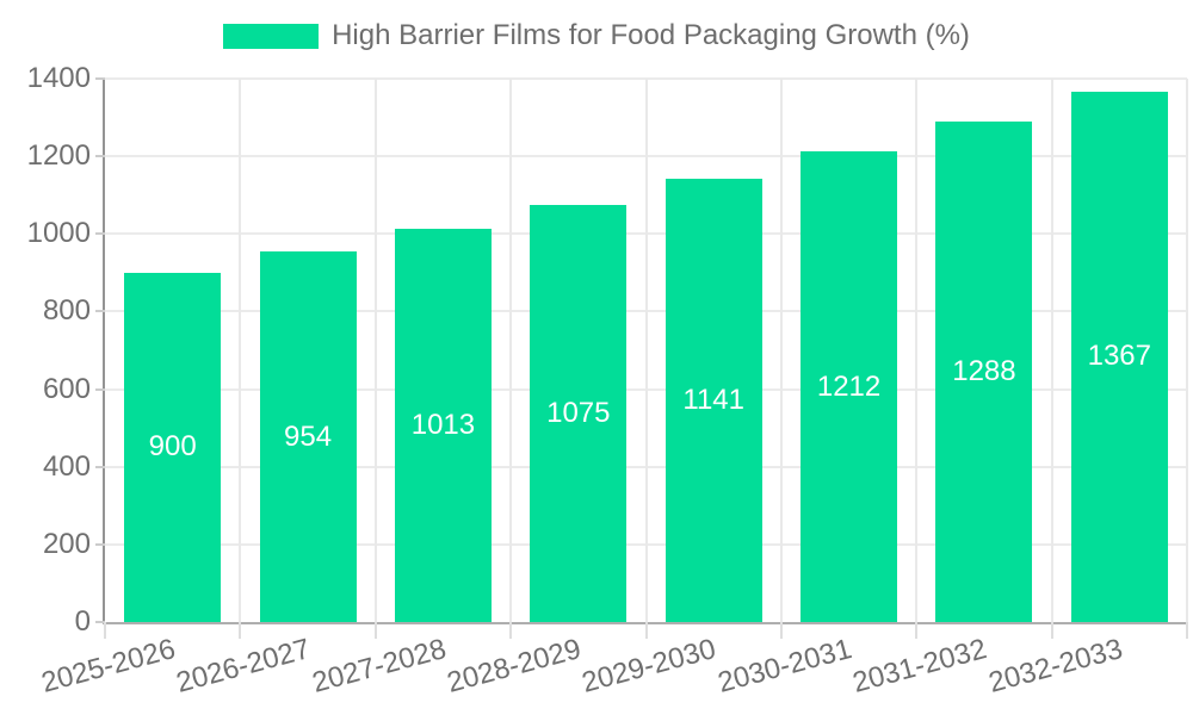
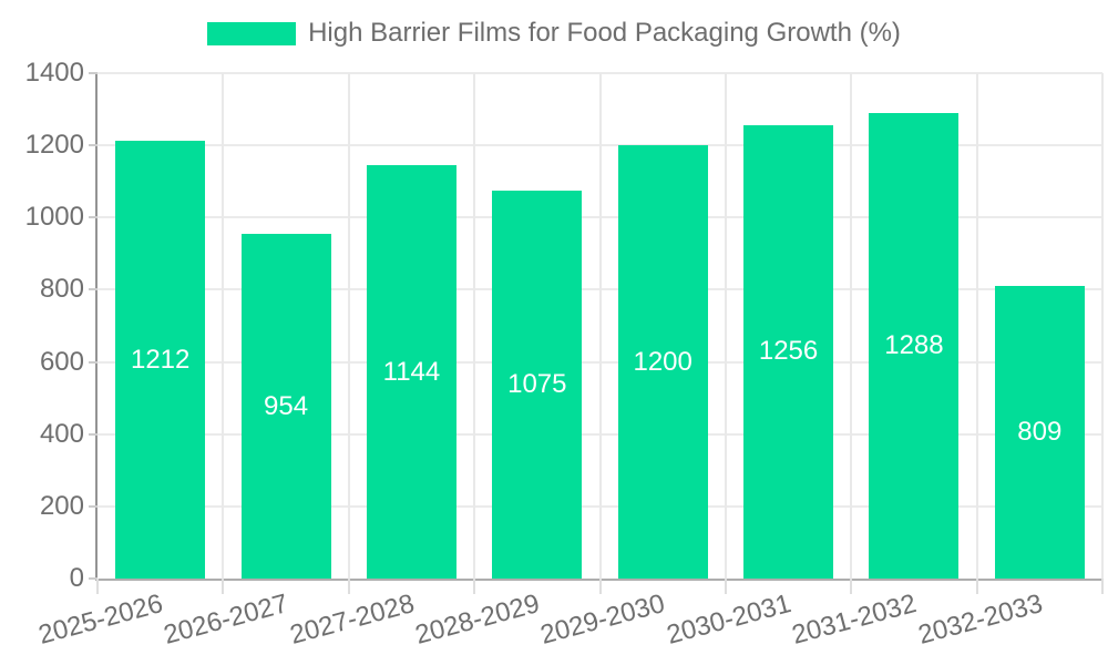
2025-2026: 900 -> 1212
2027-2028: 1013 -> 1144
2029-2030: 1141 -> 1200
2030-2031: 1212 -> 1256
2032-2033: 1367 -> 809
